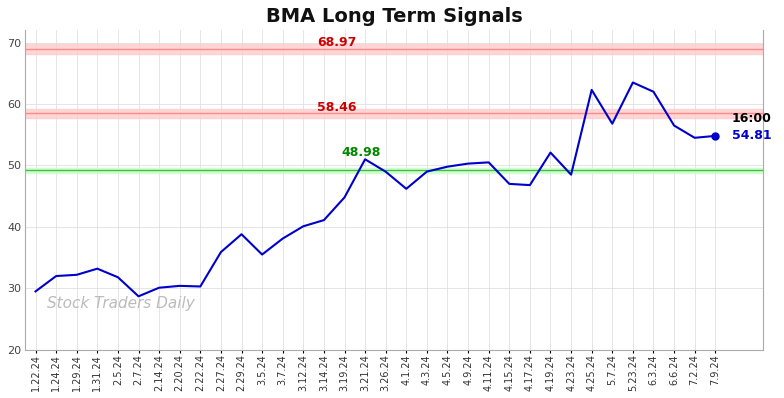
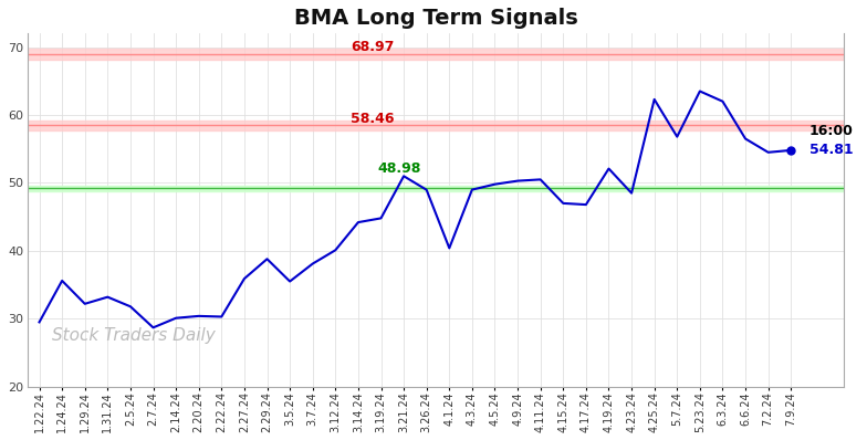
1.24.24: 32.0 -> 35.6
3.14.24: 41.1 -> 44.2
4.1.24: 46.2 -> 40.4
